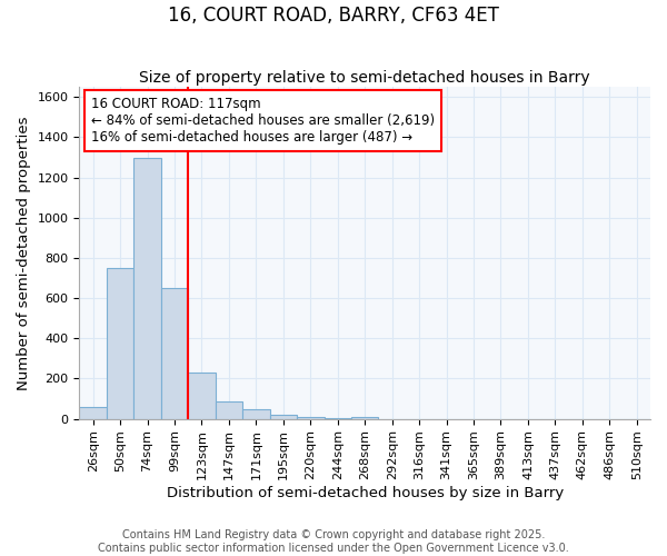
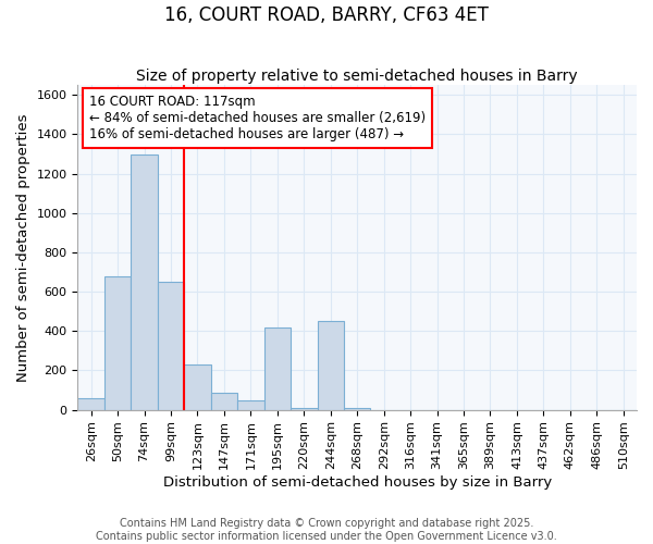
50sqm: 750 -> 680
195sqm: 20 -> 420
244sqm: 0 -> 450
